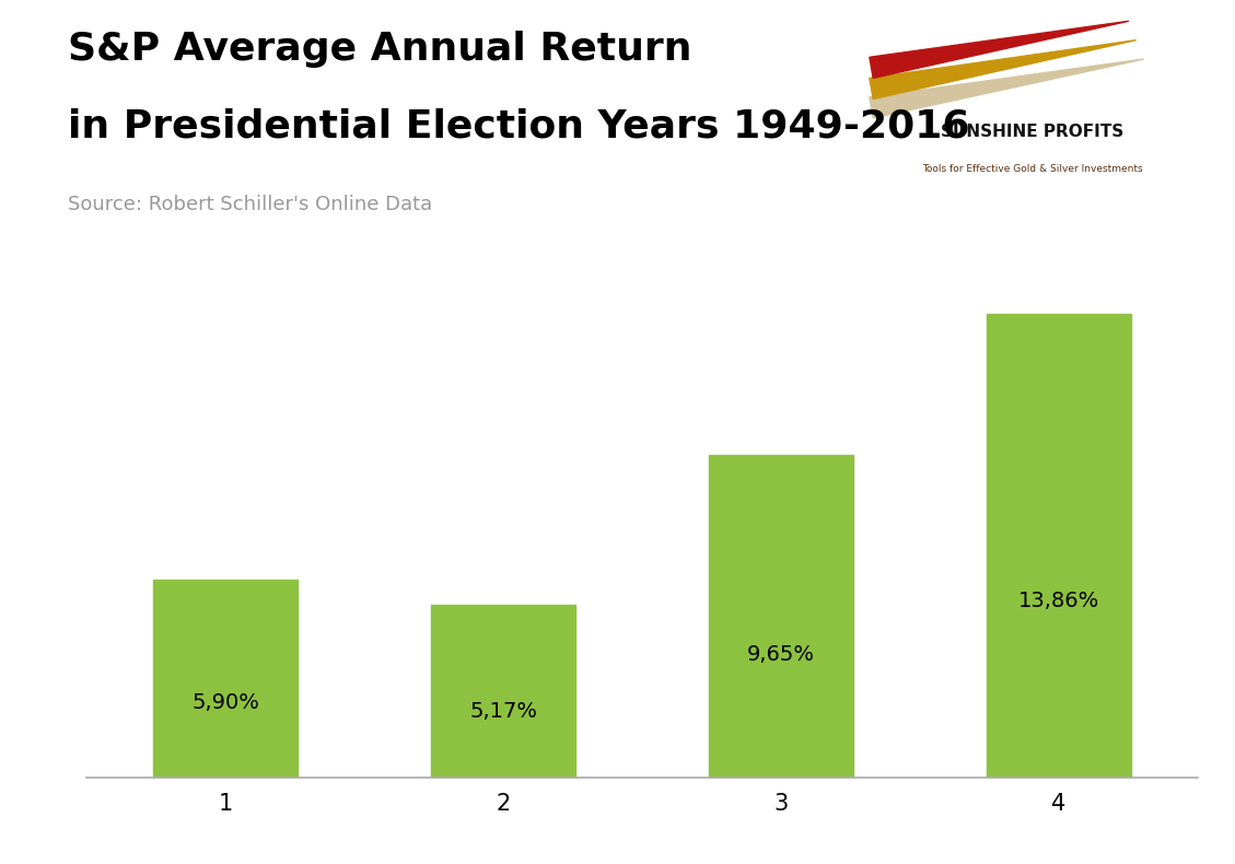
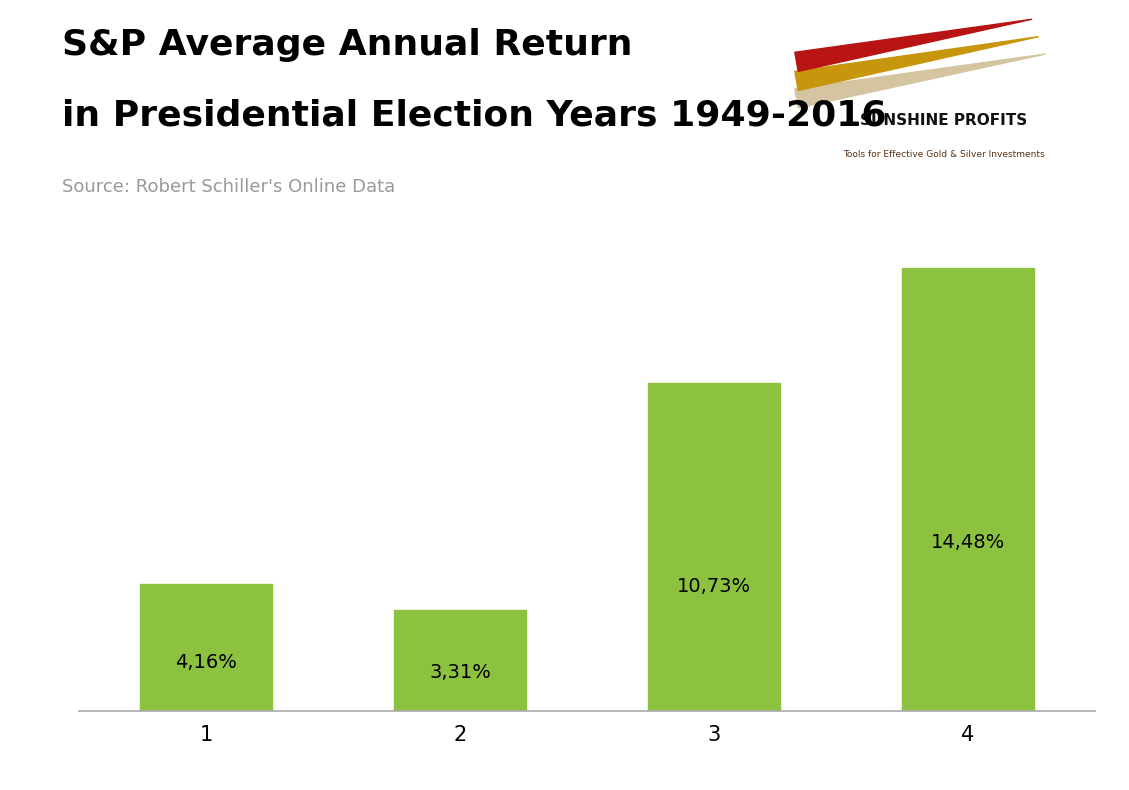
1: 5,90% -> 4,16%
2: 5,17% -> 3,31%
3: 9,65% -> 10,73%
4: 13,86% -> 14,48%
